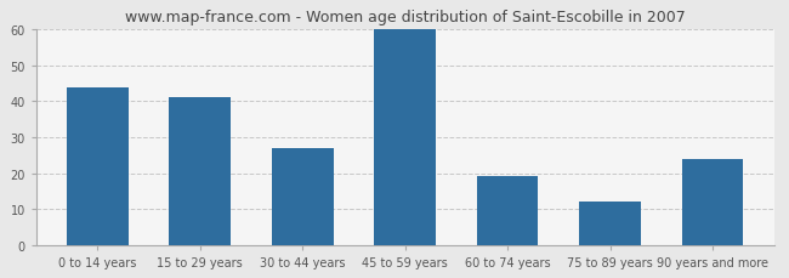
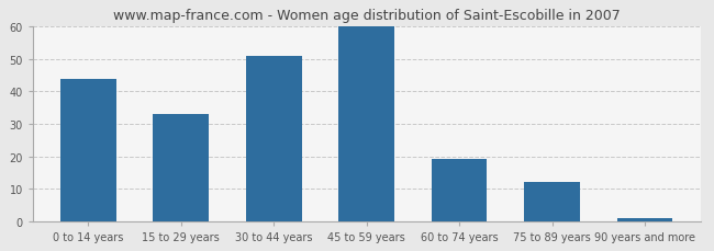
15 to 29 years: 41 -> 33
30 to 44 years: 27 -> 51
90 years and more: 24 -> 1
